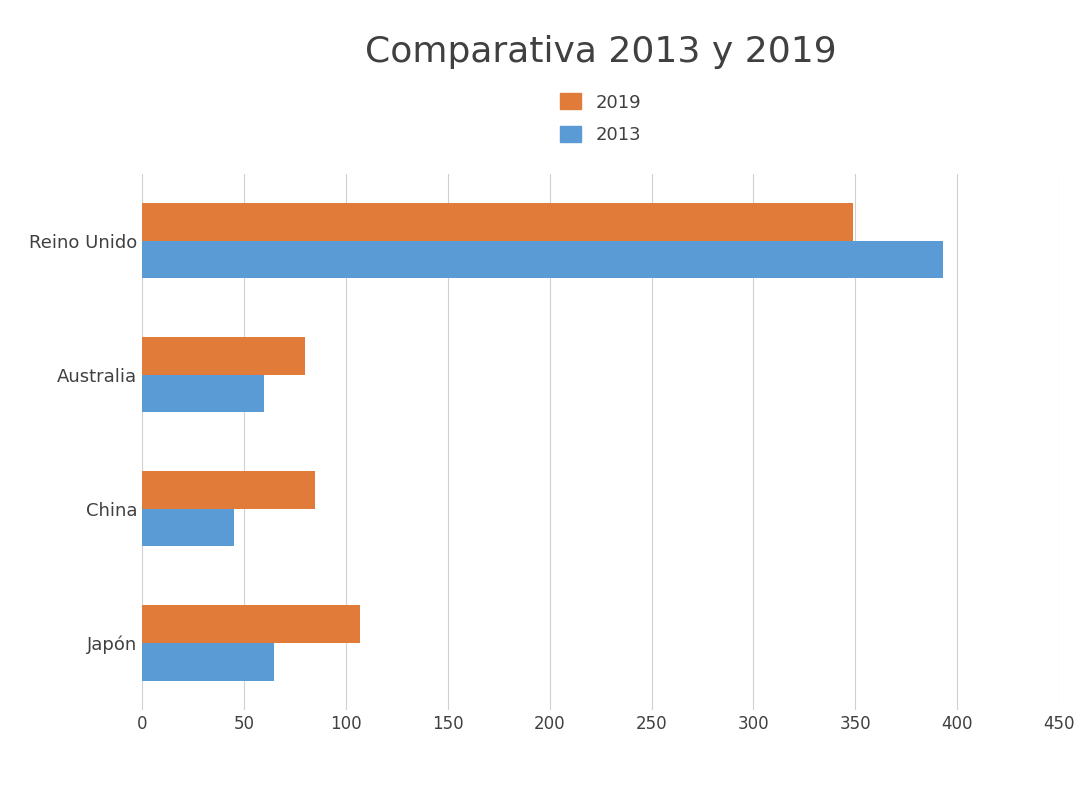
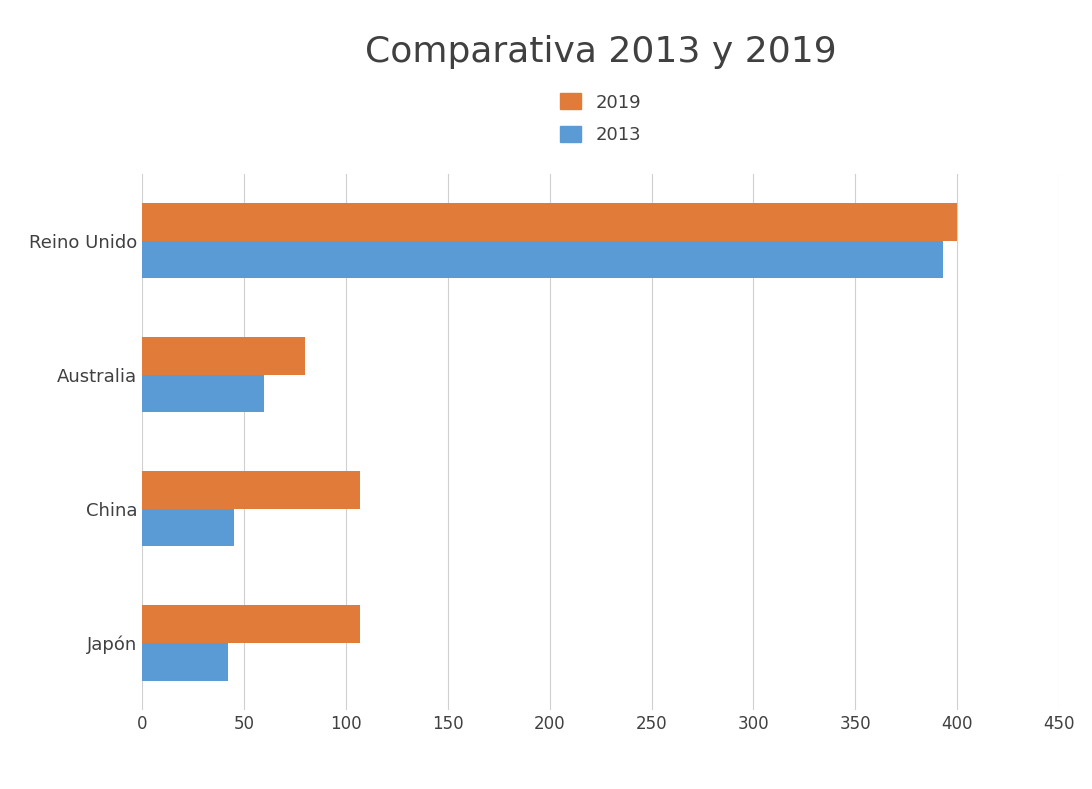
2019/Reino Unido: 349 -> 400
2019/China: 85 -> 107
2013/Japón: 65 -> 42
